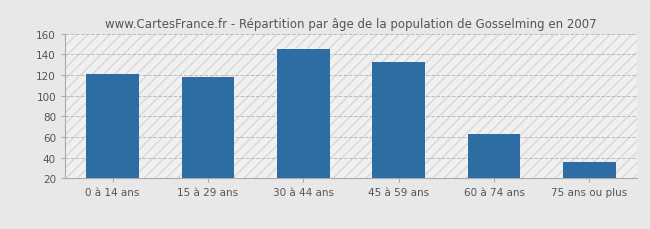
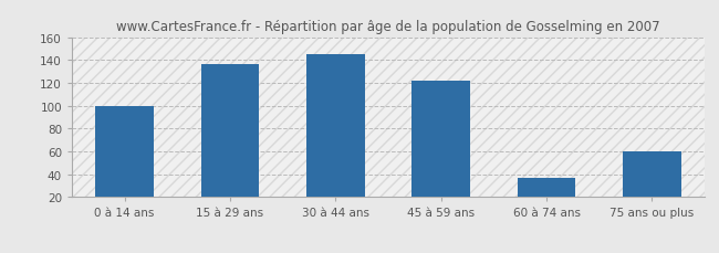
0 à 14 ans: 121 -> 100
15 à 29 ans: 118 -> 136
45 à 59 ans: 132 -> 122
60 à 74 ans: 63 -> 37
75 ans ou plus: 36 -> 60
